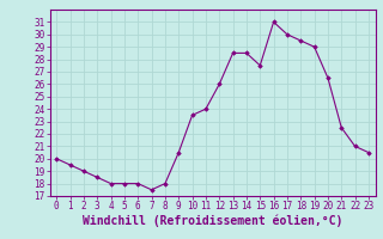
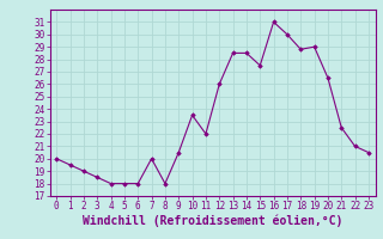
7: 17.5 -> 20.0
11: 24.0 -> 22.0
18: 29.5 -> 28.8
